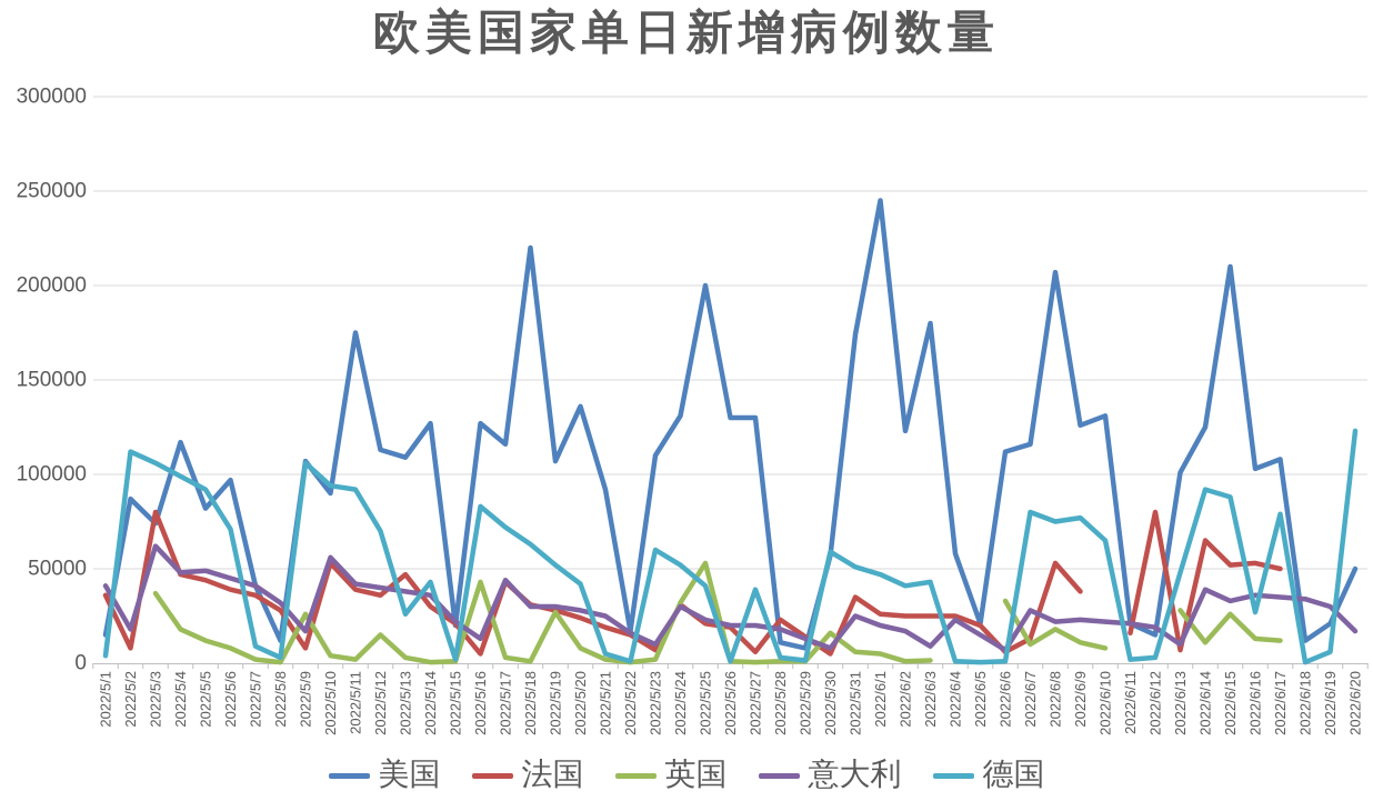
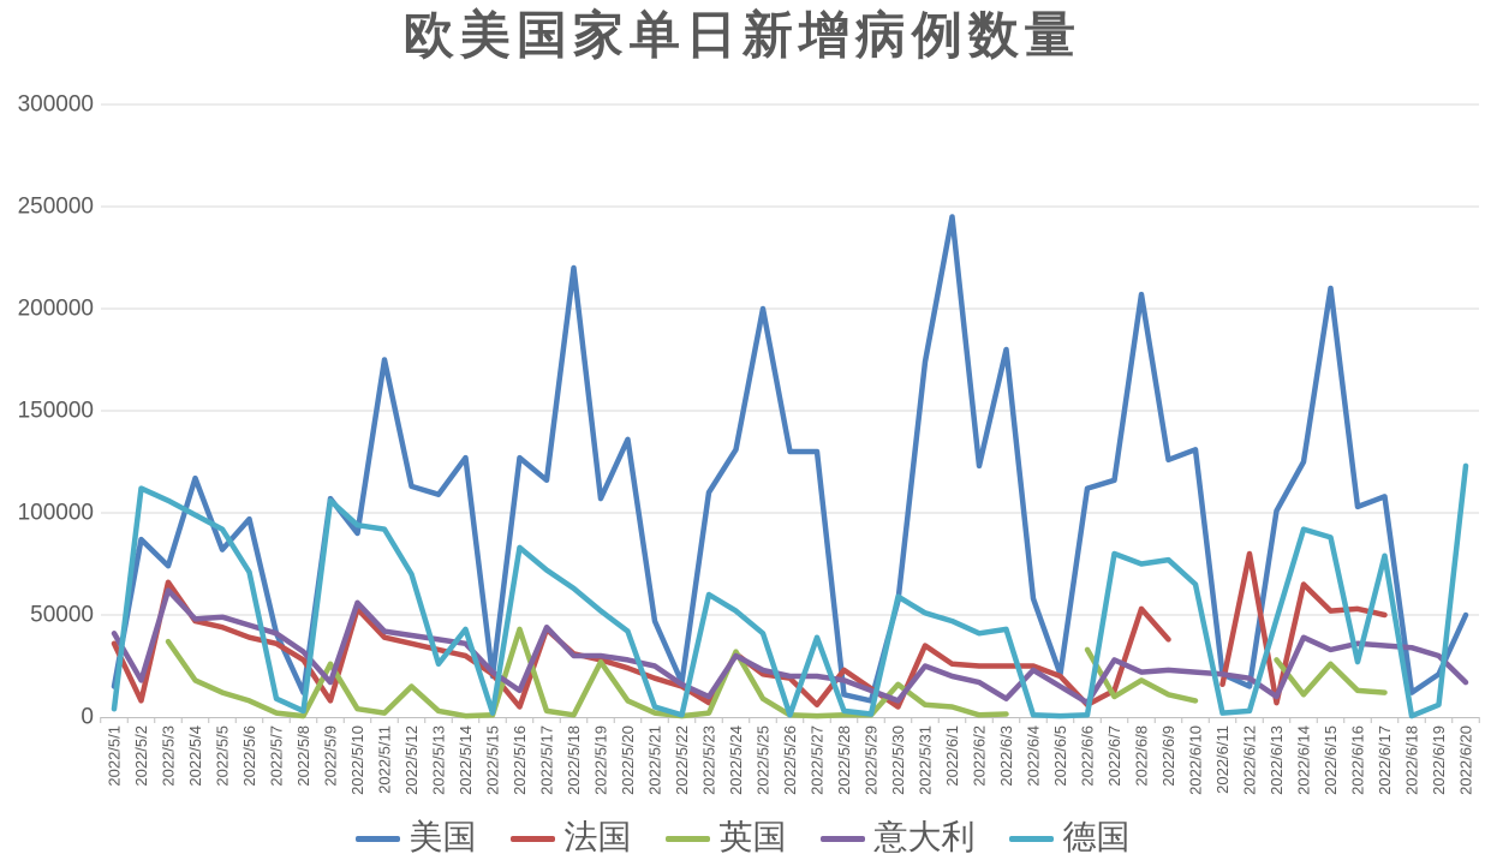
法国/2022/5/3: 80000 -> 66000
法国/2022/5/13: 47000 -> 33000
美国/2022/5/21: 92000 -> 47000
英国/2022/5/25: 53000 -> 9000
